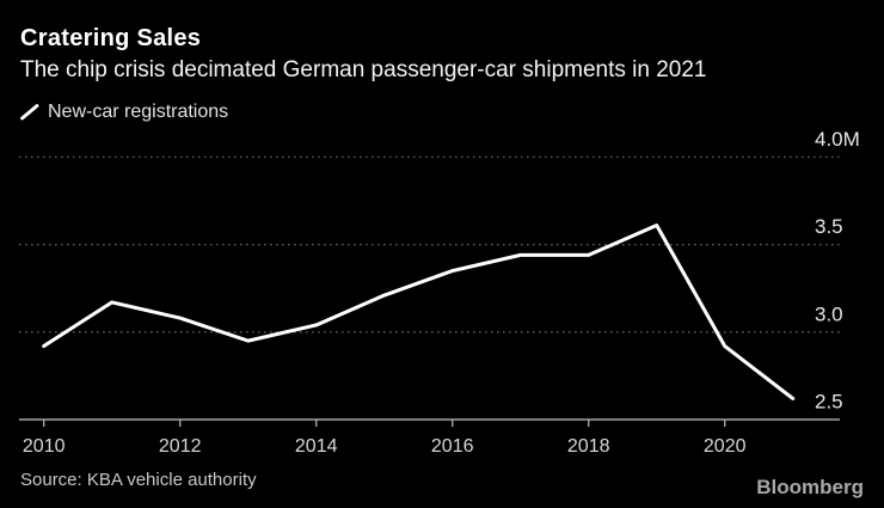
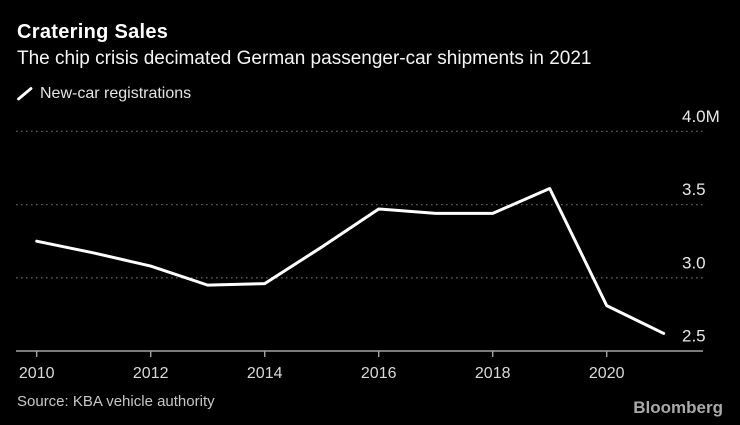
2010: 2.92M -> 3.25M
2014: 3.04M -> 2.96M
2016: 3.35M -> 3.47M
2020: 2.92M -> 2.81M
